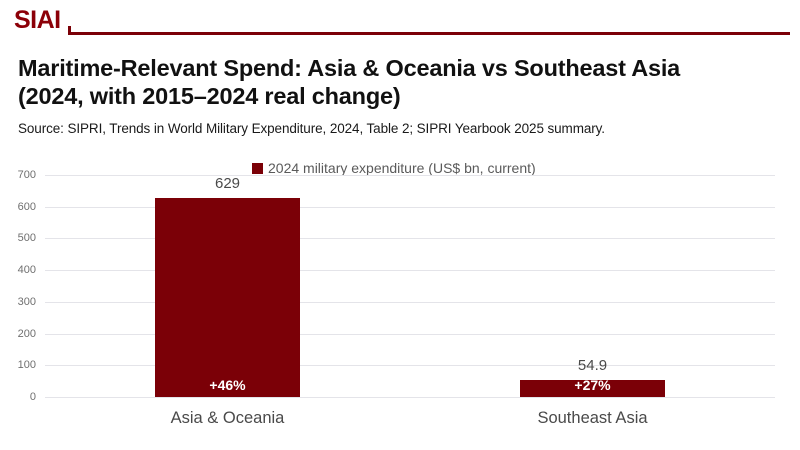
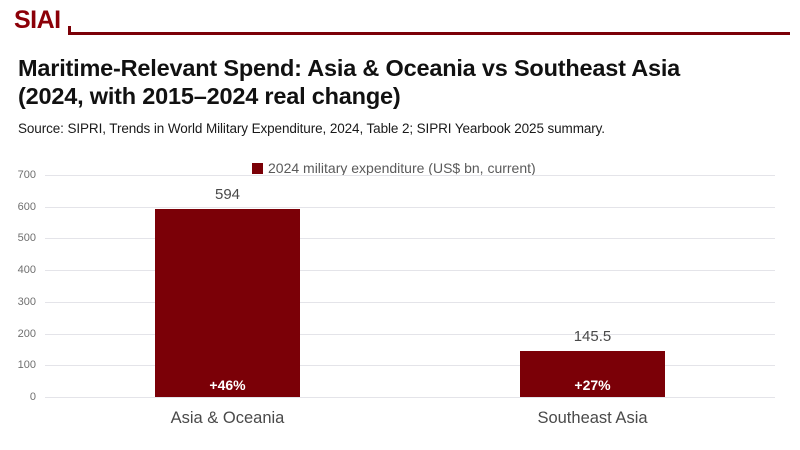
Asia & Oceania: 629 -> 594
Southeast Asia: 54.9 -> 145.5
